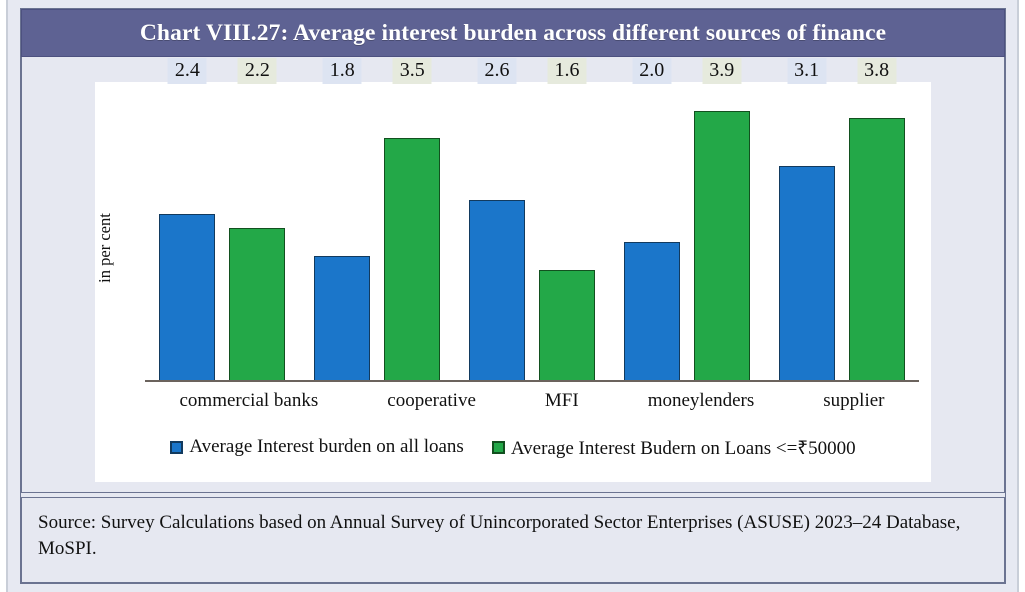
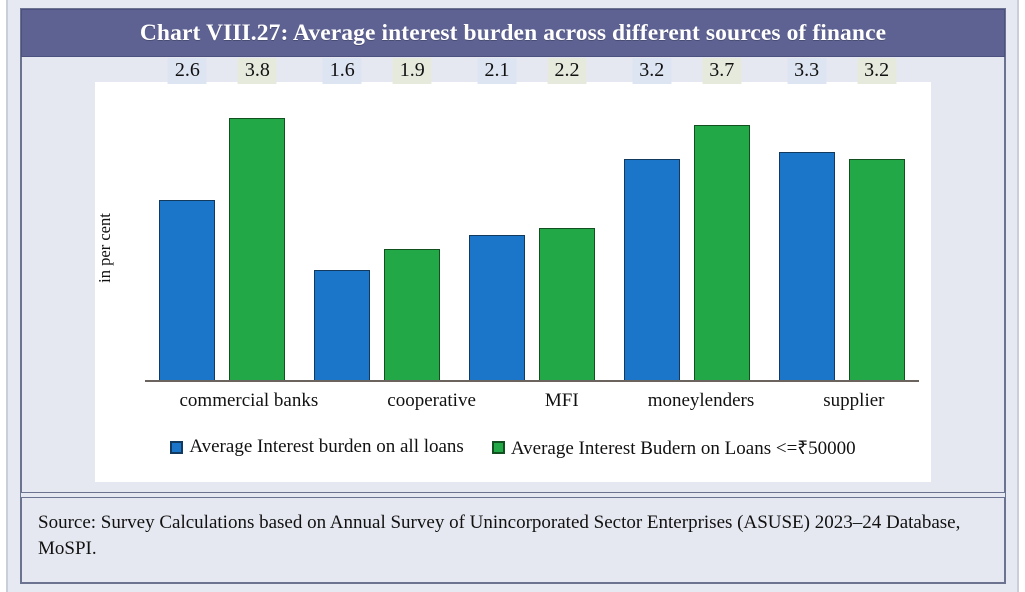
Average Interest burden on all loans/commercial banks: 2.4 -> 2.6
Average Interest Budern on Loans <=₹50000/commercial banks: 2.2 -> 3.8
Average Interest burden on all loans/cooperative: 1.8 -> 1.6
Average Interest Budern on Loans <=₹50000/cooperative: 3.5 -> 1.9
Average Interest burden on all loans/MFI: 2.6 -> 2.1
Average Interest Budern on Loans <=₹50000/MFI: 1.6 -> 2.2
Average Interest burden on all loans/moneylenders: 2.0 -> 3.2
Average Interest Budern on Loans <=₹50000/moneylenders: 3.9 -> 3.7
Average Interest burden on all loans/supplier: 3.1 -> 3.3
Average Interest Budern on Loans <=₹50000/supplier: 3.8 -> 3.2
